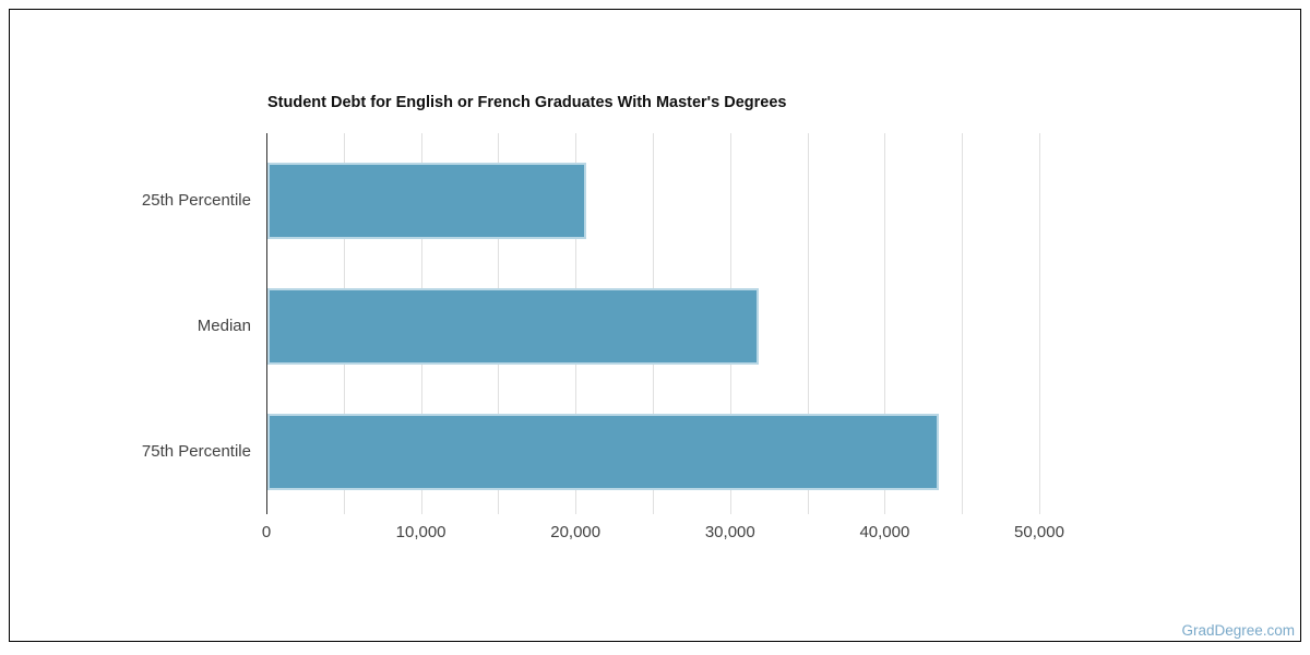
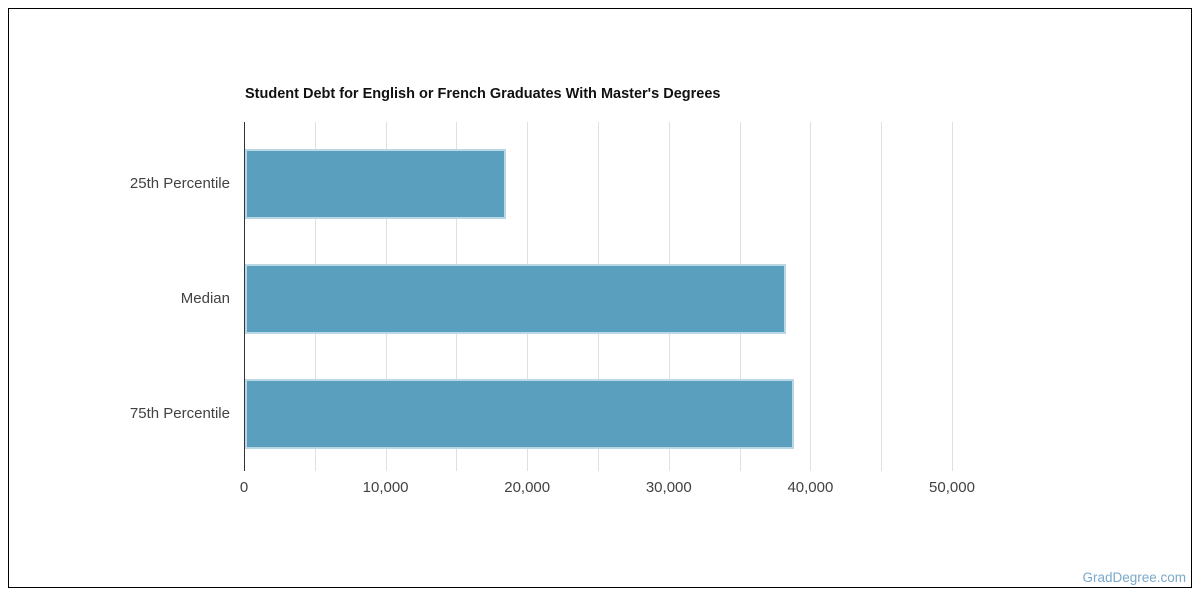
25th Percentile: 20600 -> 18400
Median: 31800 -> 38200
75th Percentile: 43400 -> 38800
